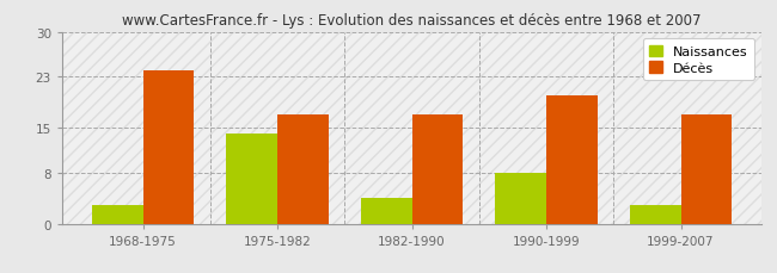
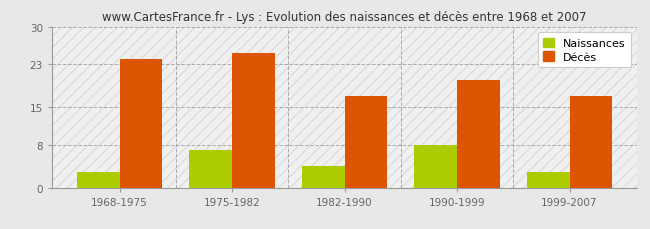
Naissances/1975-1982: 14 -> 7
Décès/1975-1982: 17 -> 25
